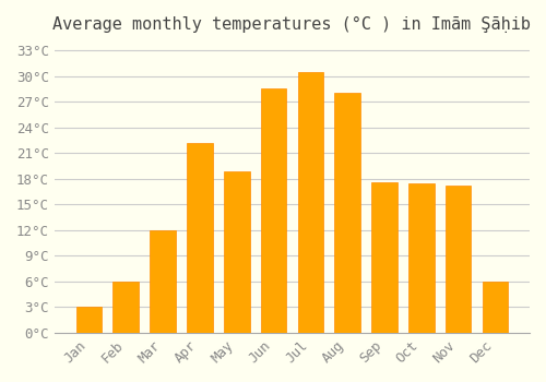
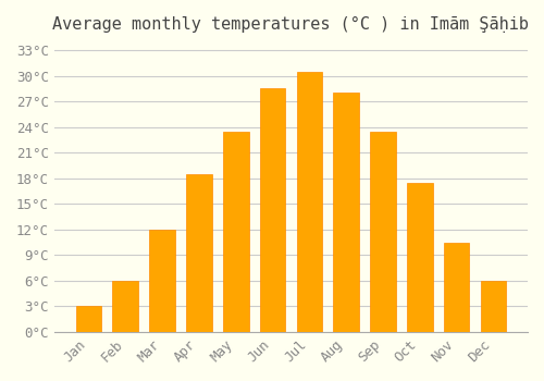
Apr: 22.2°C -> 18.5°C
May: 18.8°C -> 23.5°C
Sep: 17.6°C -> 23.5°C
Nov: 17.2°C -> 10.5°C
